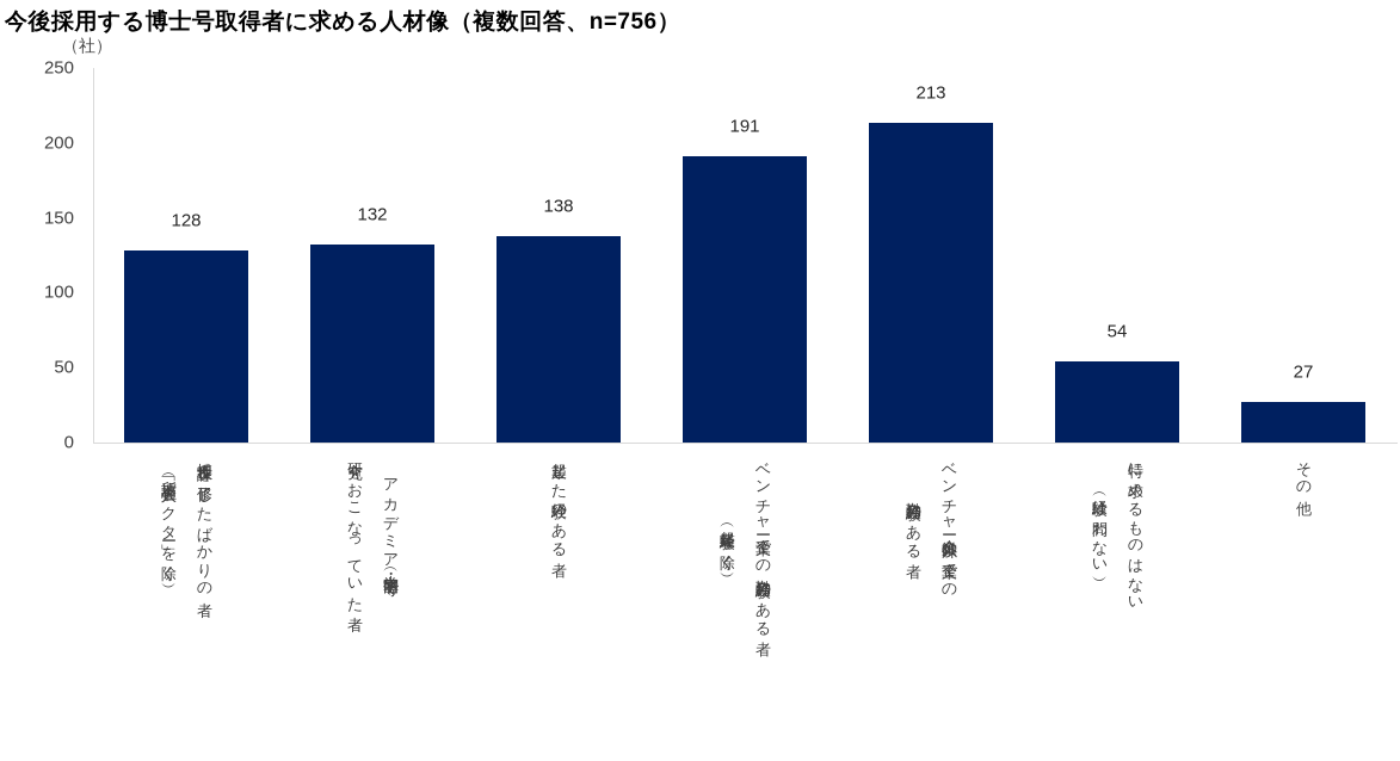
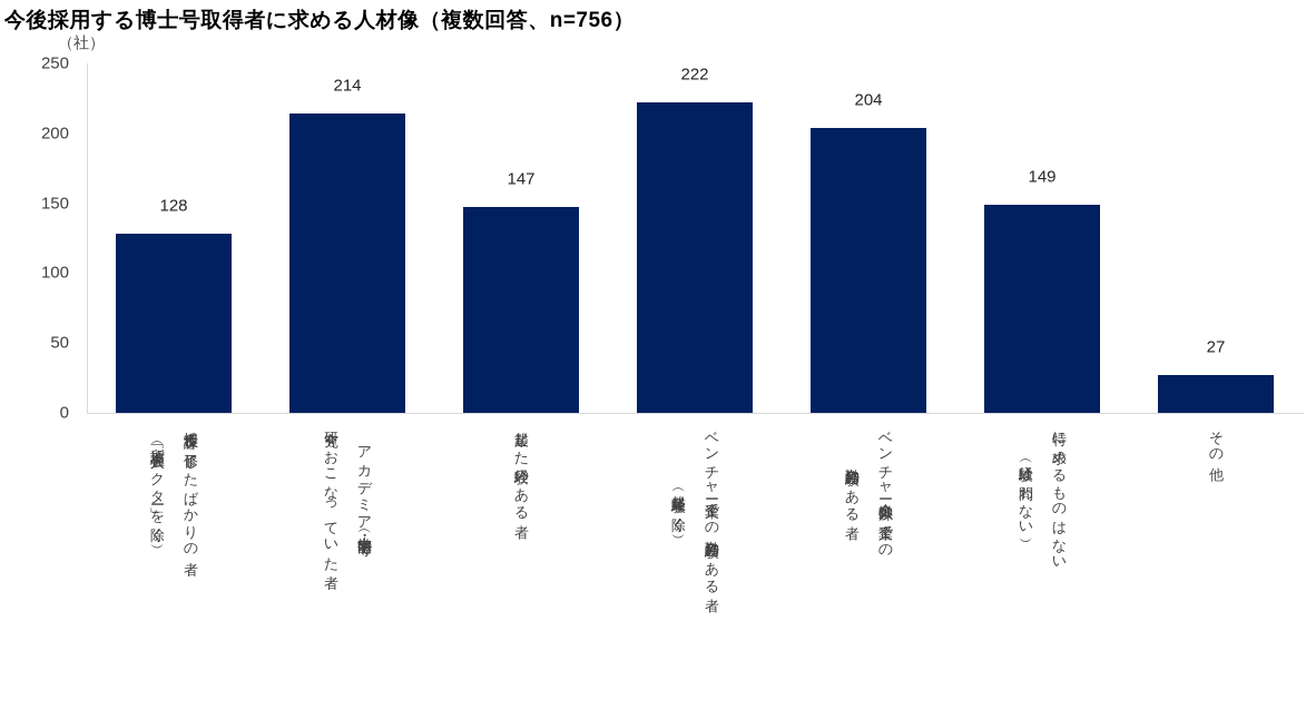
アカデミア（大学・国研等）で 研究をおこなっていた者: 132 -> 214
起業した経験のある者: 138 -> 147
ベンチャー企業での勤務経験のある者 （起業経験を除く）: 191 -> 222
ベンチャー企業以外の企業での 勤務経験のある者: 213 -> 204
特に求めるものはない （経験は問わない）: 54 -> 149
